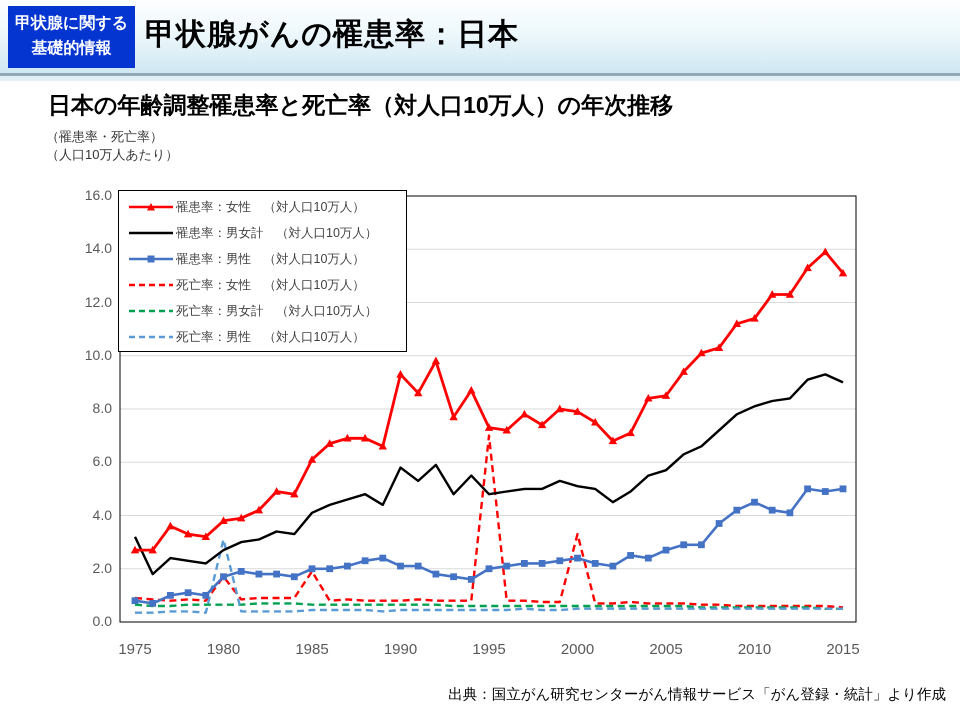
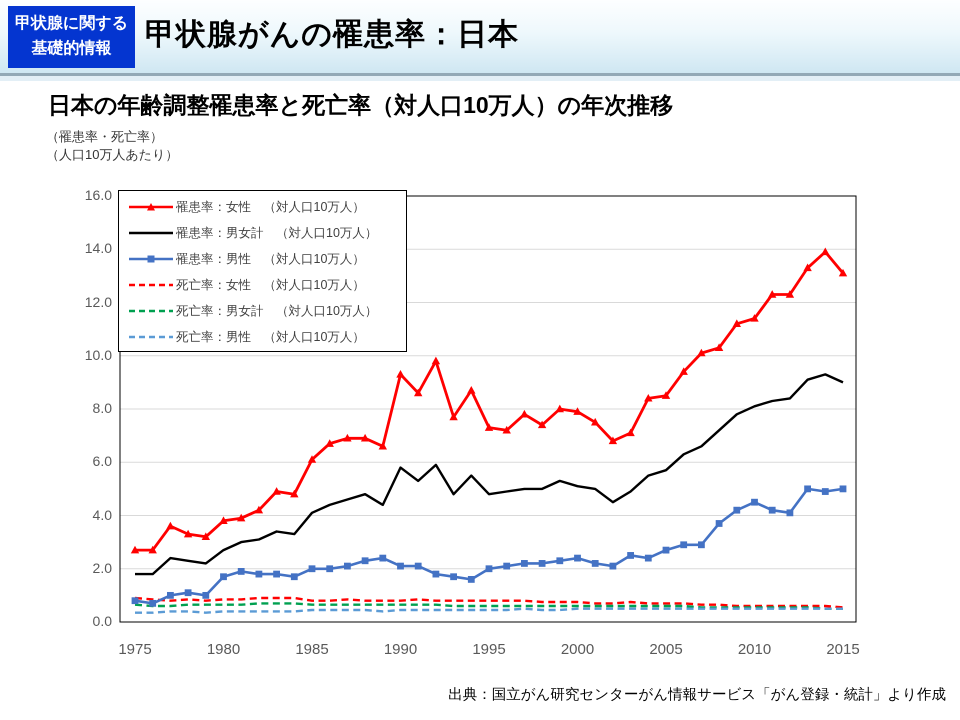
罹患率：男女計 （対人口10万人）/1975: 3.2 -> 1.8
死亡率：女性 （対人口10万人）/1980: 1.7 -> 0.8
死亡率：男性 （対人口10万人）/1980: 3.1 -> 0.4
死亡率：女性 （対人口10万人）/1985: 1.9 -> 0.8
死亡率：女性 （対人口10万人）/1995: 7.0 -> 0.8
死亡率：女性 （対人口10万人）/2000: 3.3 -> 0.8
